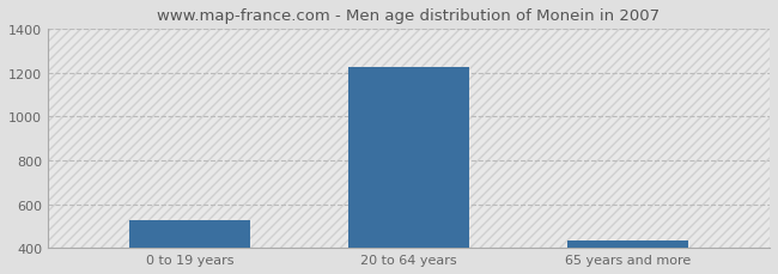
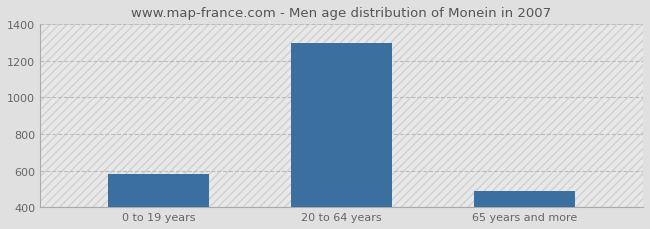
0 to 19 years: 530 -> 580
20 to 64 years: 1230 -> 1300
65 years and more: 440 -> 490
